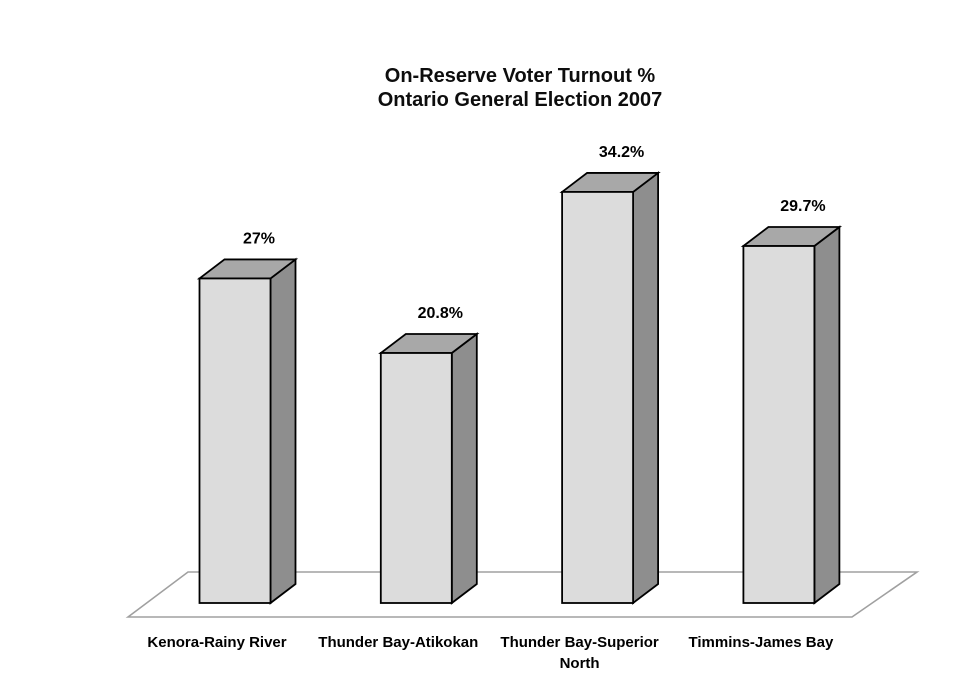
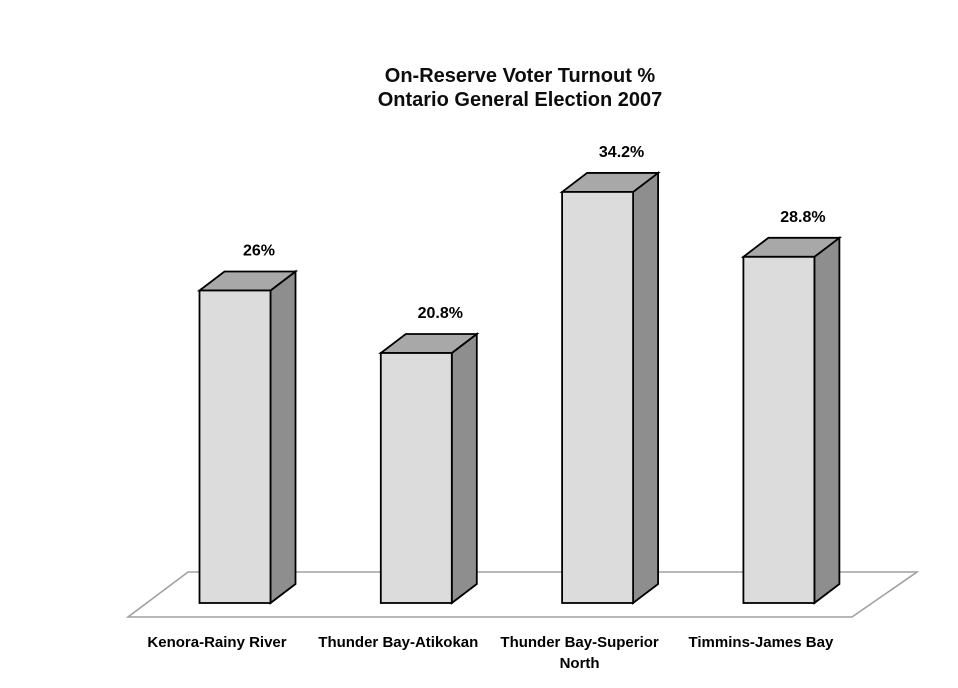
Kenora-Rainy River: 27% -> 26%
Timmins-James Bay: 29.7% -> 28.8%
